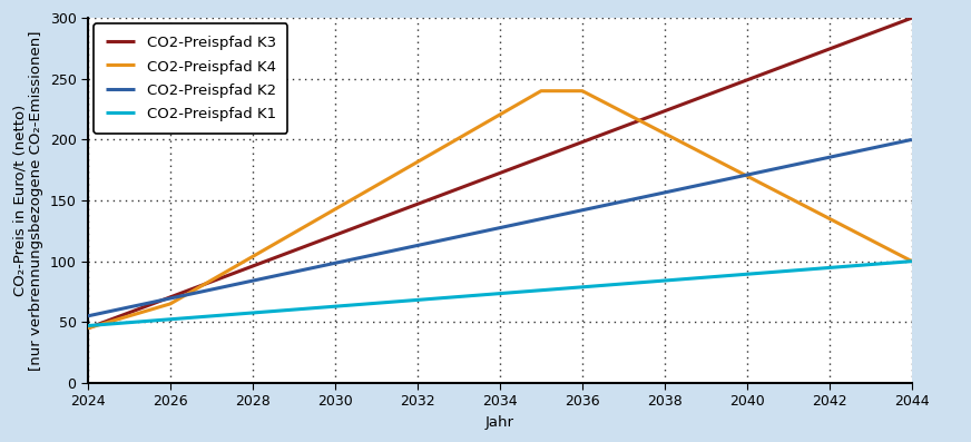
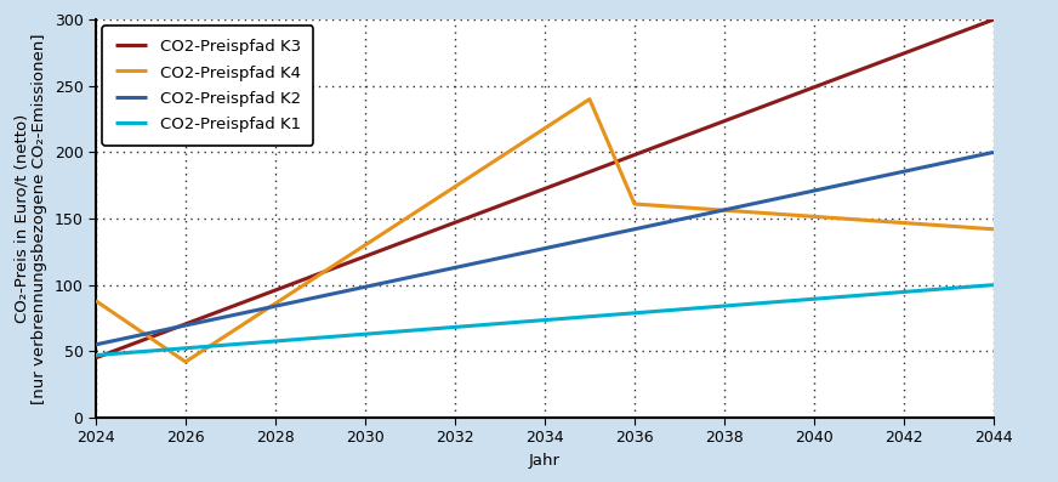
2024: 45 -> 88
2026: 65 -> 42
2036: 240 -> 161
2044: 100 -> 142
